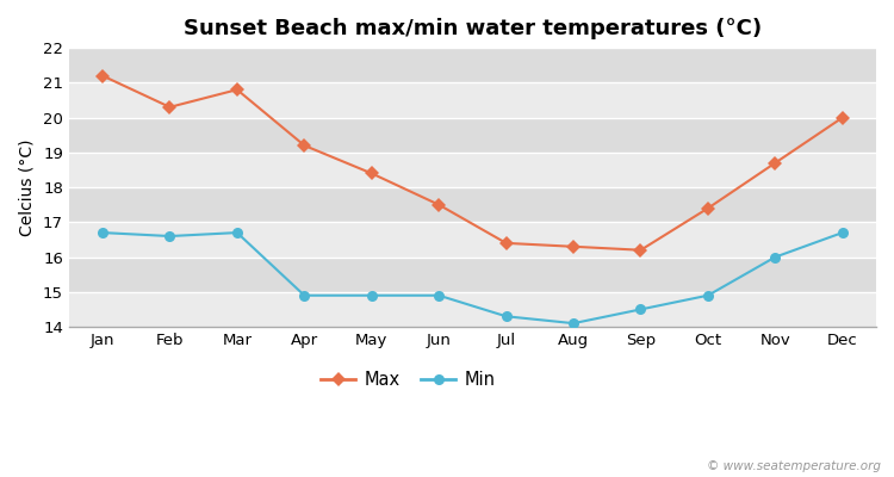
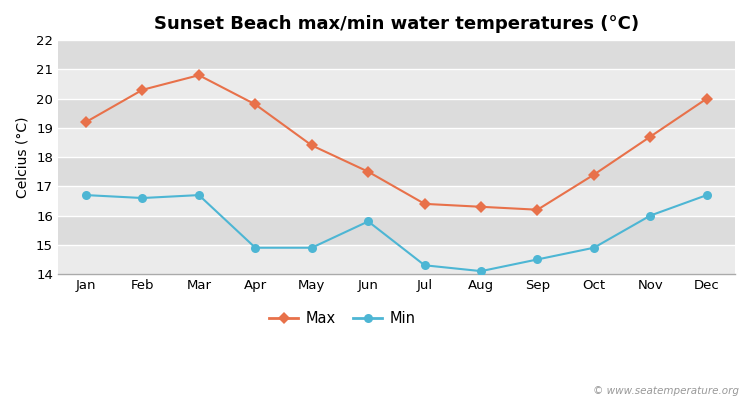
Max/Jan: 21.2 -> 19.2
Max/Apr: 19.2 -> 19.8
Min/Jun: 14.9 -> 15.8
